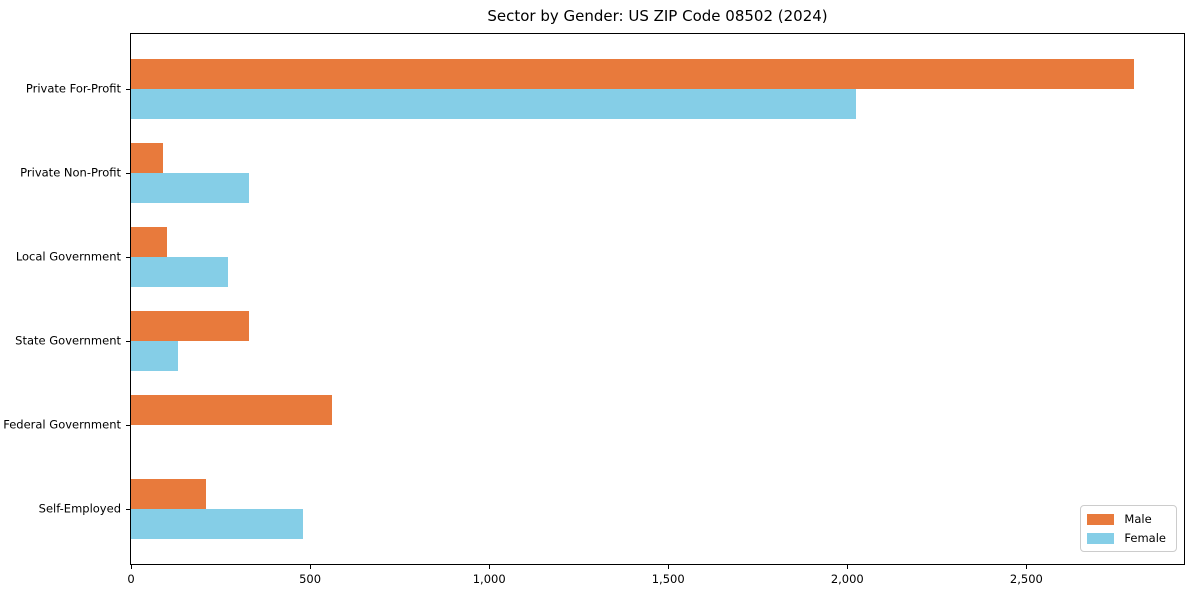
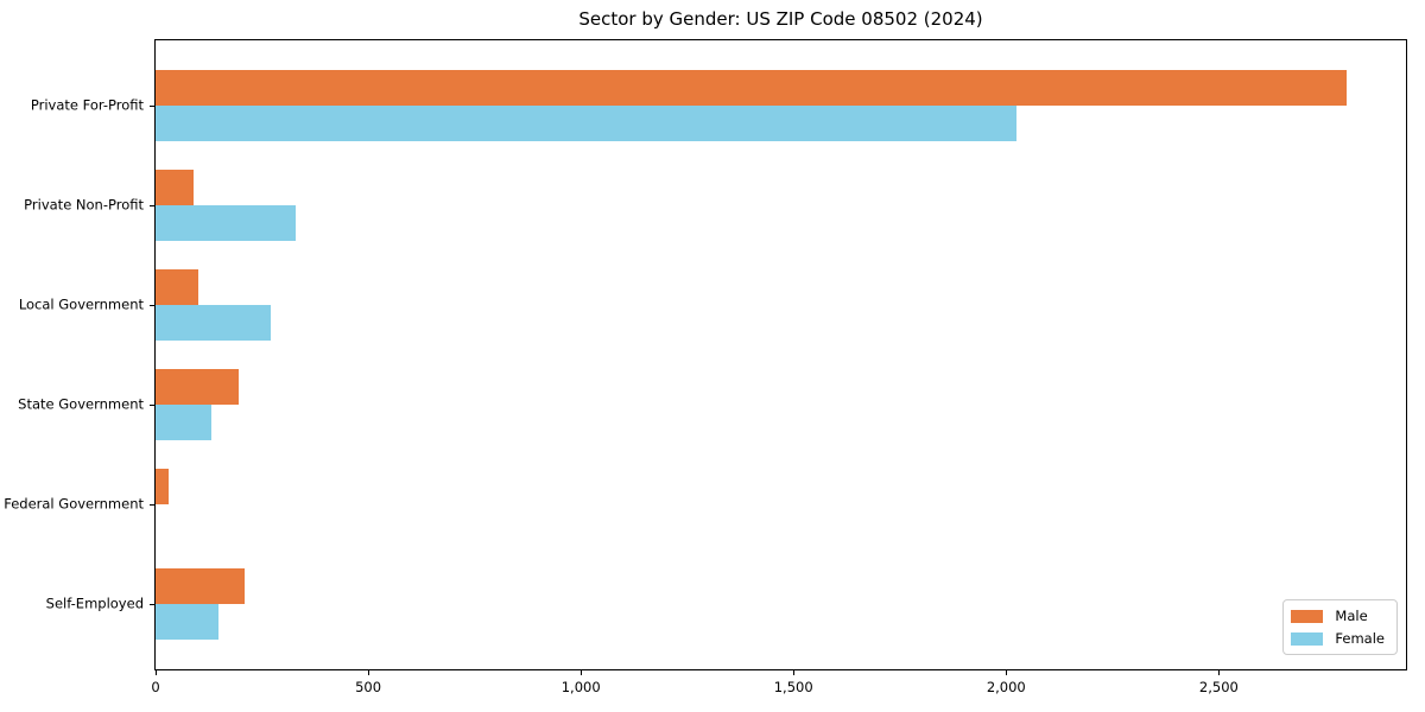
Male/State Government: 330 -> 200
Male/Federal Government: 560 -> 30
Female/Self-Employed: 480 -> 150
